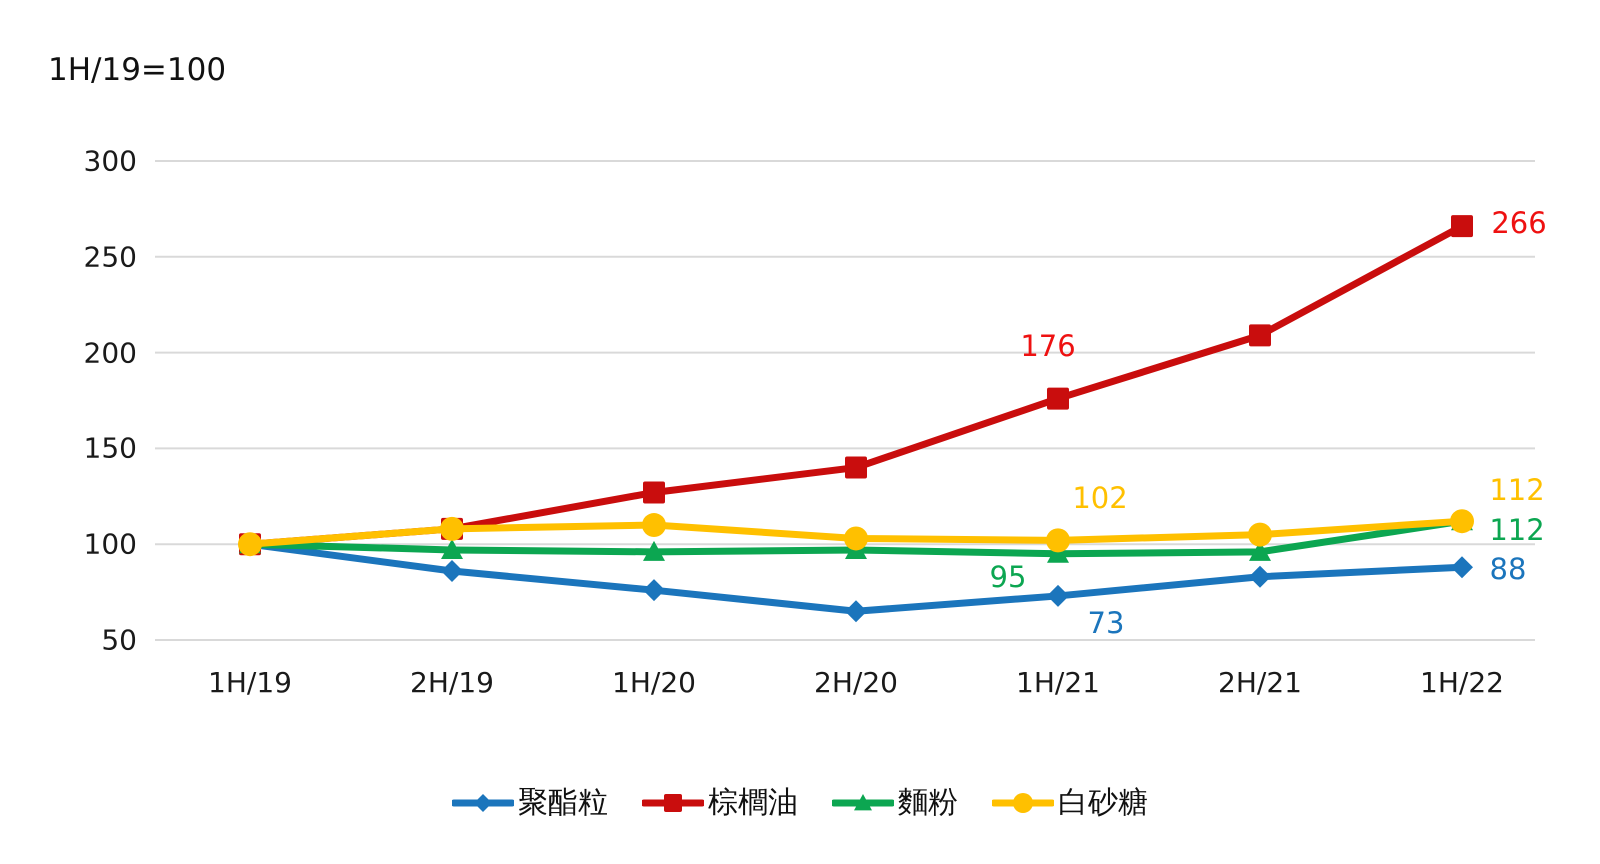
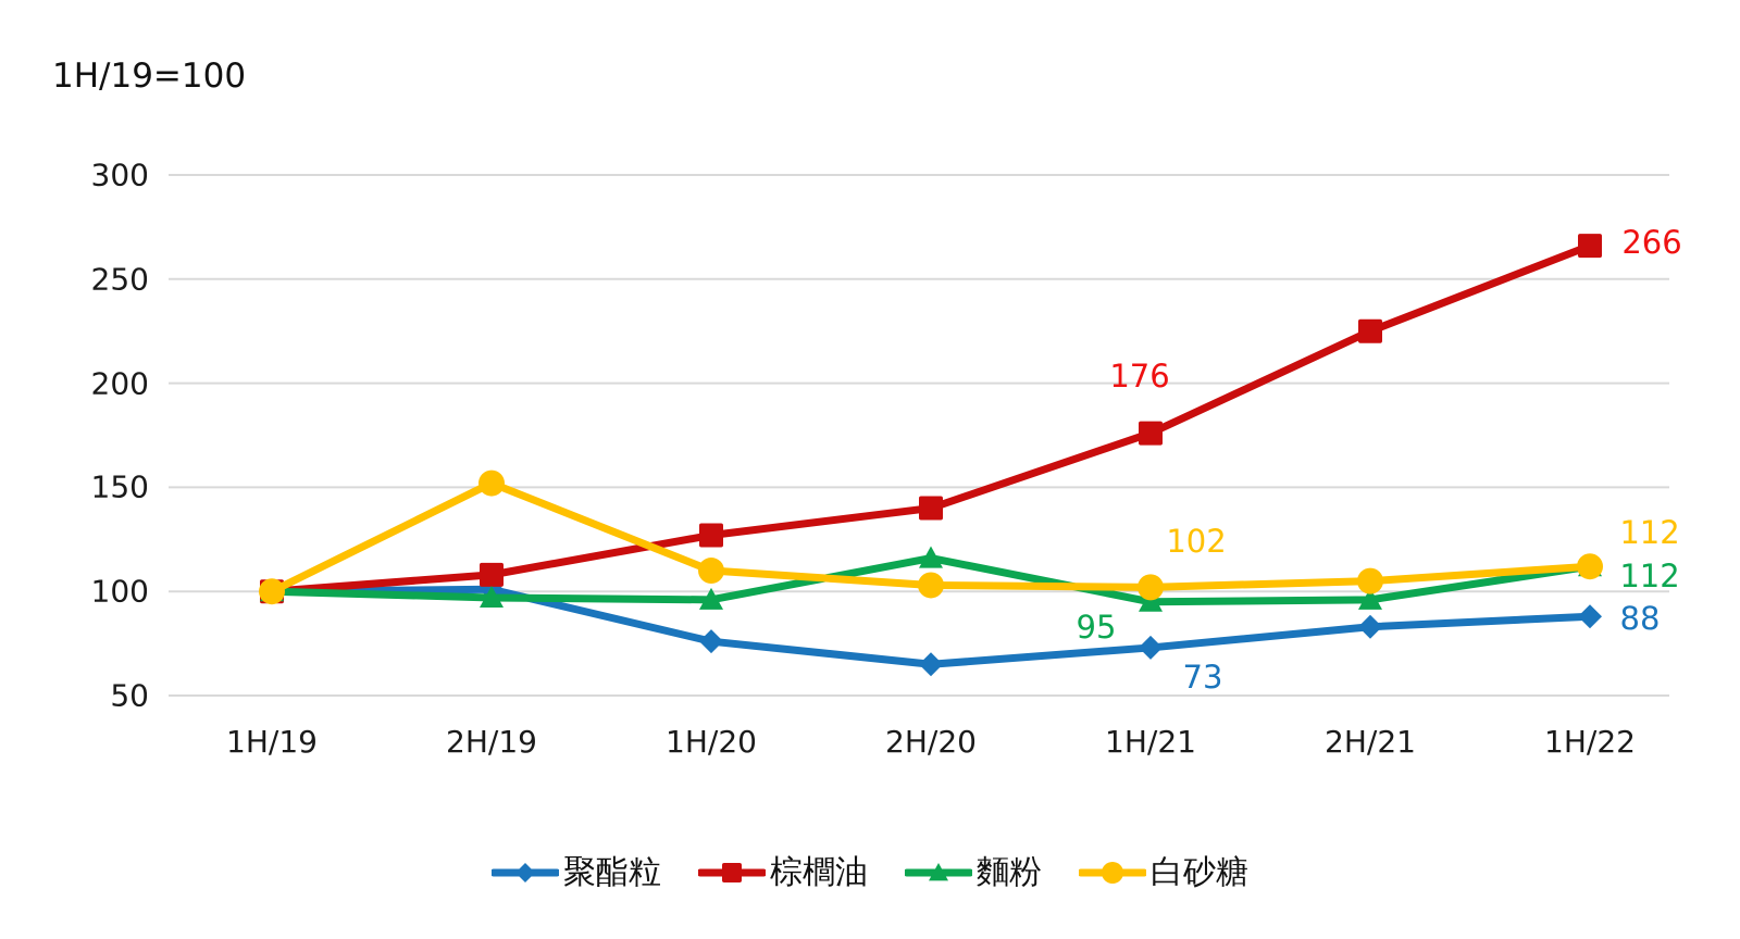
聚酯粒/2H/19: 86 -> 101
白砂糖/2H/19: 108 -> 152
麵粉/2H/20: 97 -> 116
棕櫚油/2H/21: 209 -> 225
